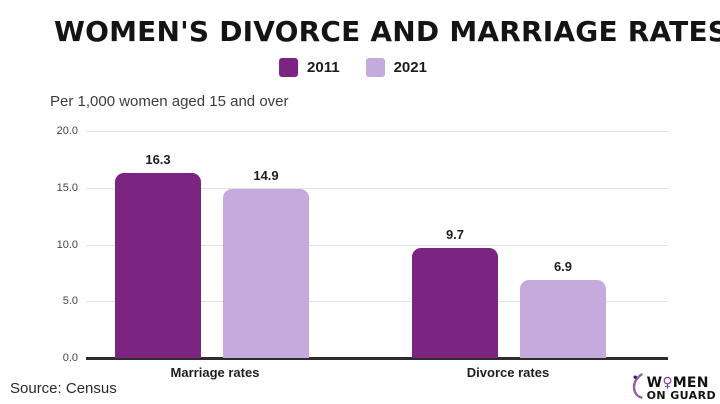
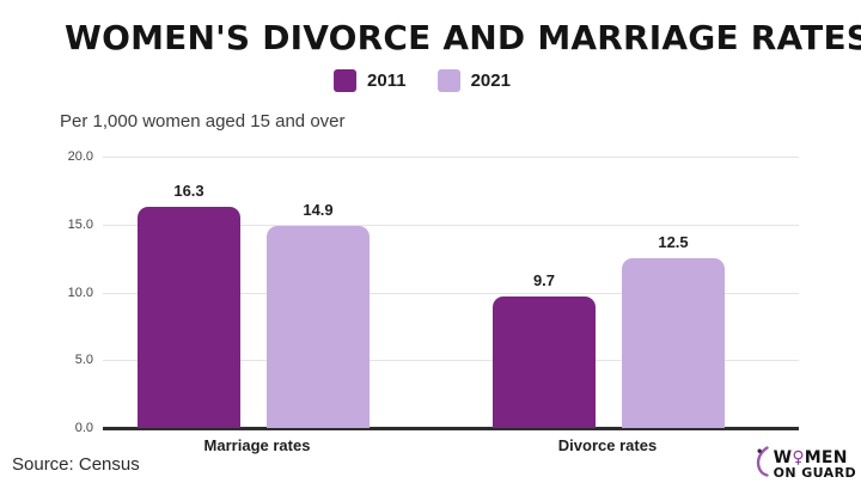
2021/Divorce rates: 6.9 -> 12.5
